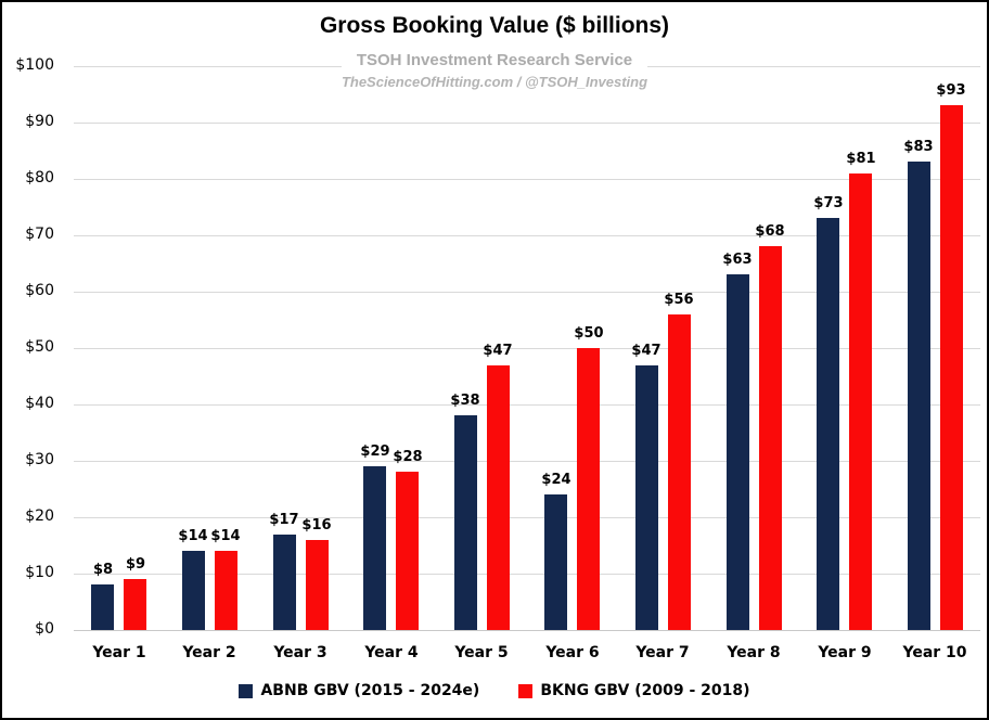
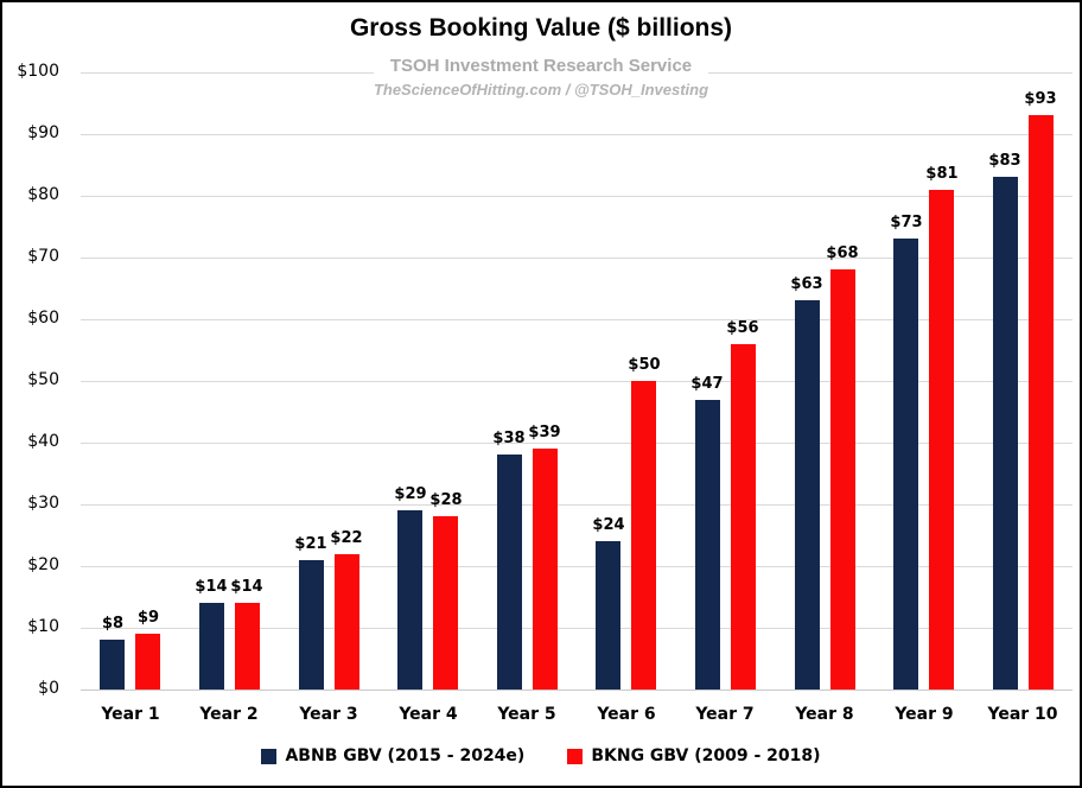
ABNB GBV (2015 - 2024e)/Year 3: $17 -> $21
BKNG GBV (2009 - 2018)/Year 3: $16 -> $22
BKNG GBV (2009 - 2018)/Year 5: $47 -> $39
